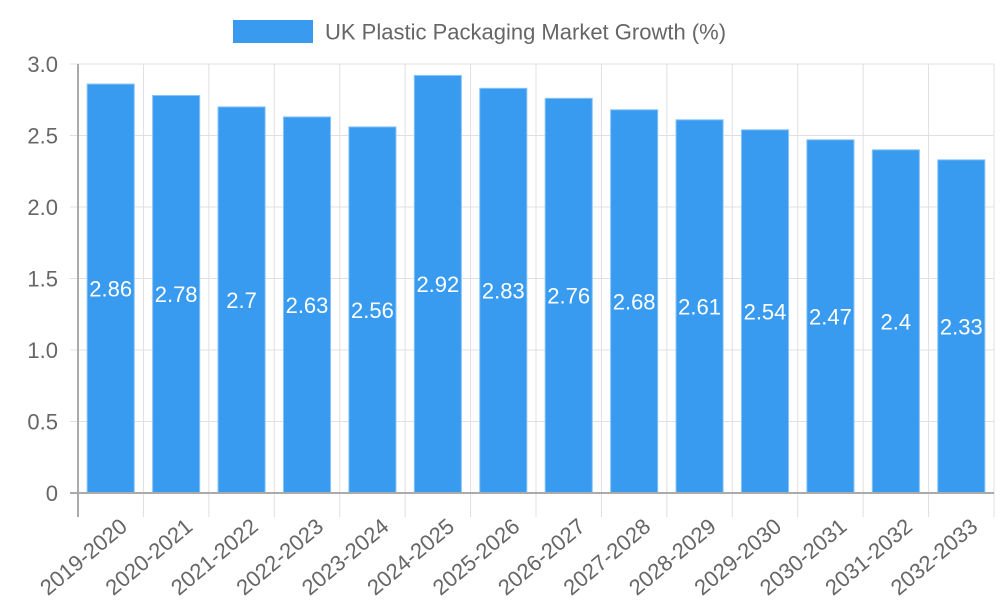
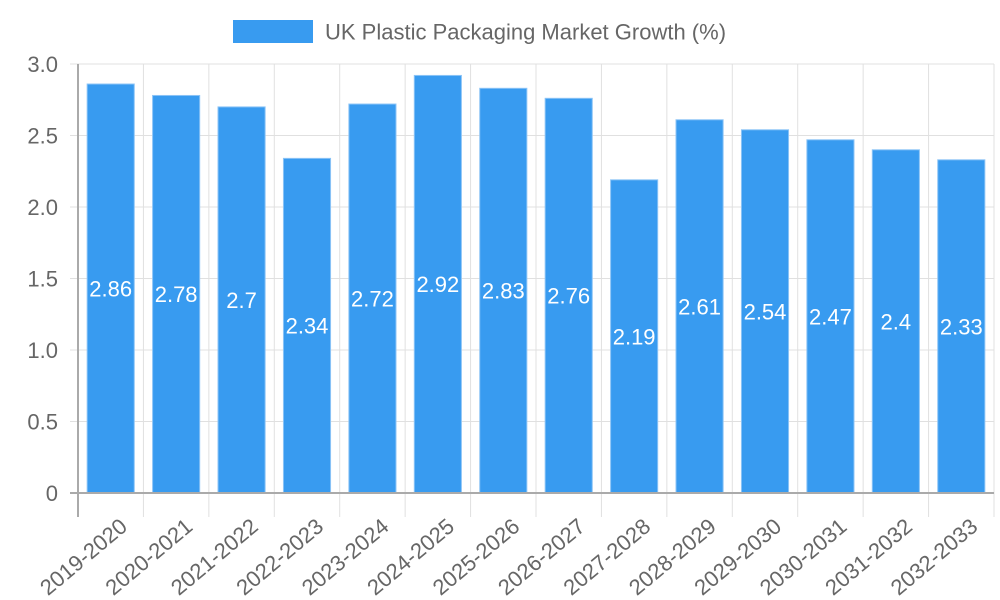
2022-2023: 2.63 -> 2.34
2023-2024: 2.56 -> 2.72
2027-2028: 2.68 -> 2.19
